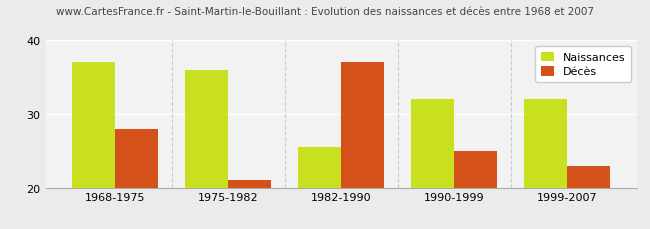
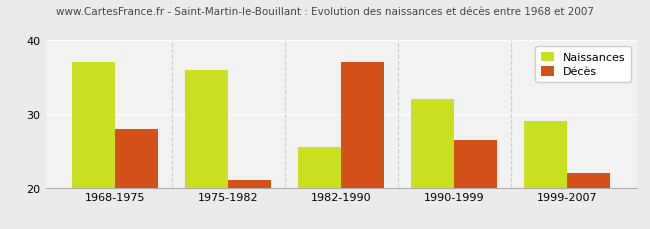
Décès/1990-1999: 25.0 -> 26.5
Naissances/1999-2007: 32.0 -> 29.0
Décès/1999-2007: 23.0 -> 22.0
